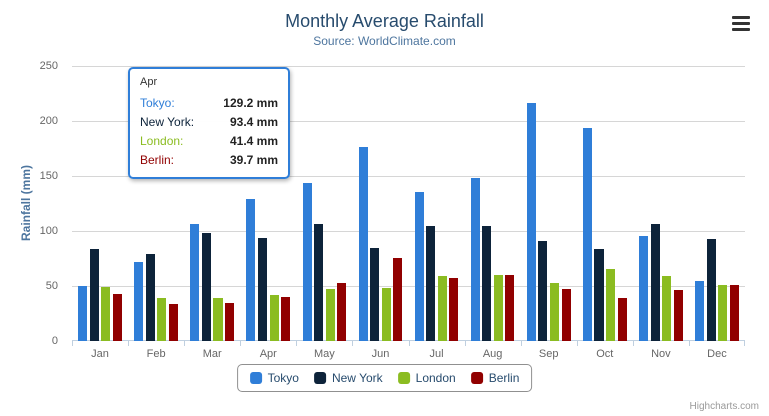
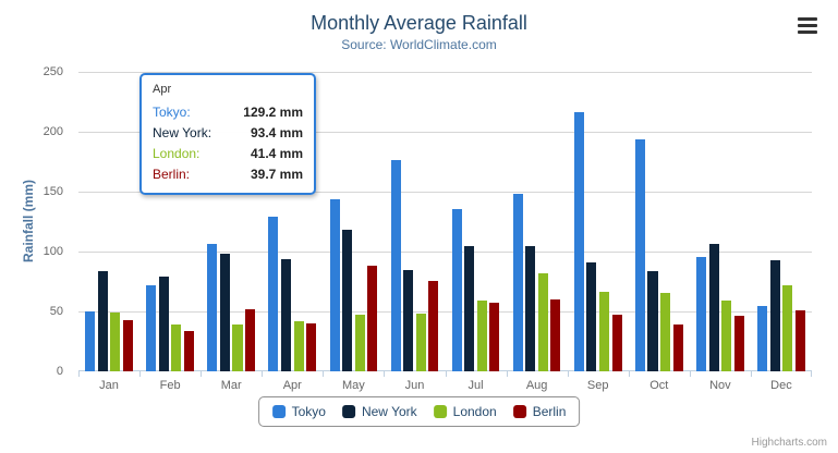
Berlin/Mar: 34 -> 52
New York/May: 106 -> 118
Berlin/May: 53 -> 88
London/Aug: 60 -> 82
London/Sep: 52 -> 66
London/Dec: 51 -> 72
